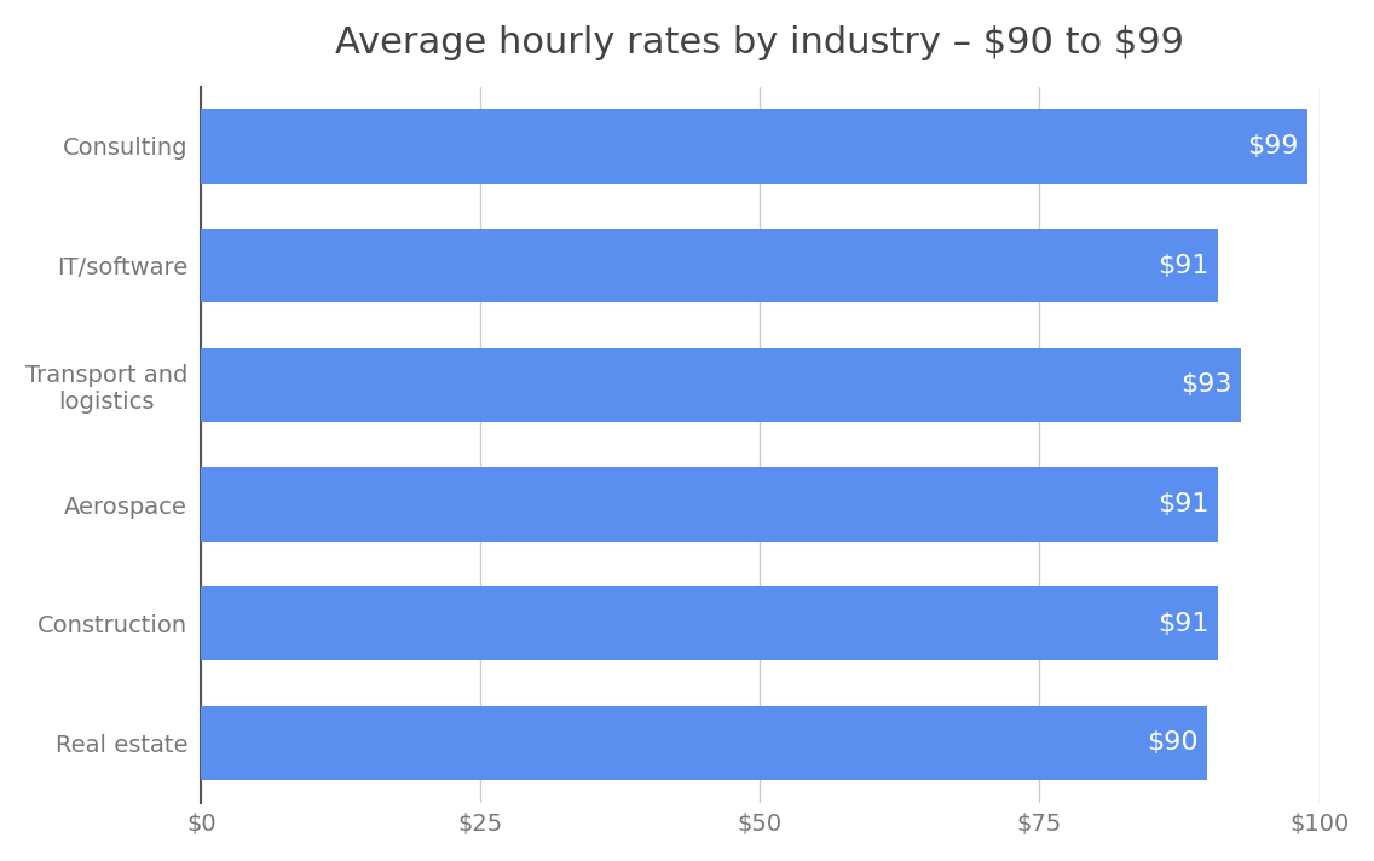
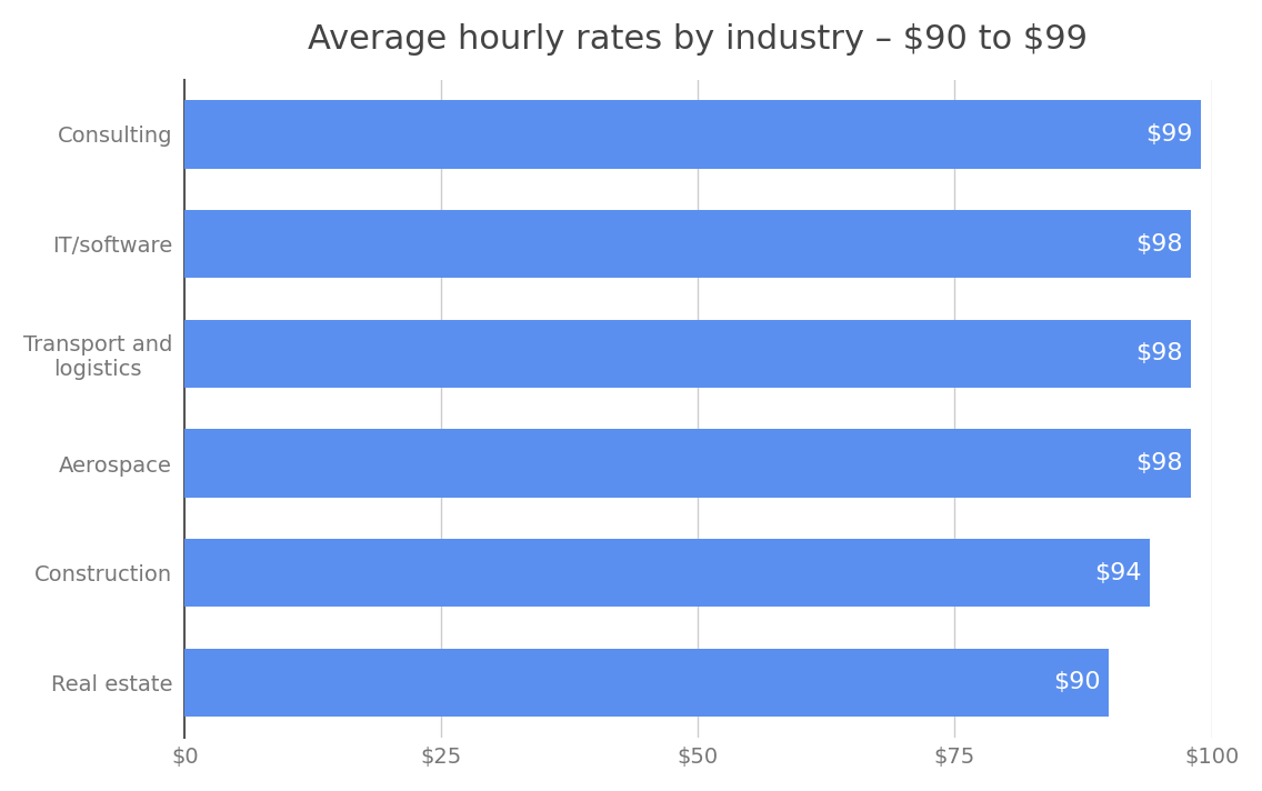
IT/software: \$91 -> \$98
Transport and logistics: \$93 -> \$98
Aerospace: \$91 -> \$98
Construction: \$91 -> \$94
